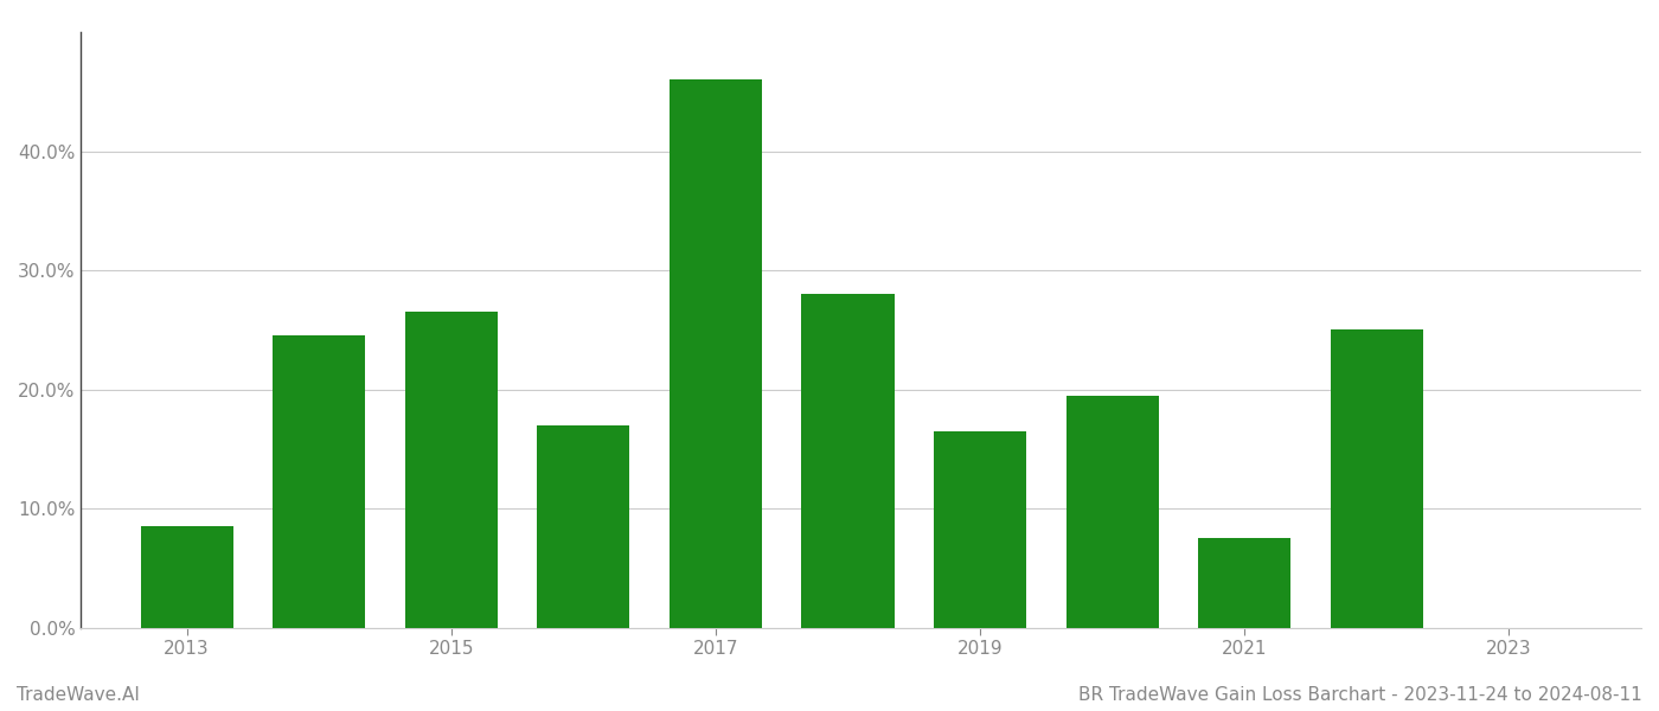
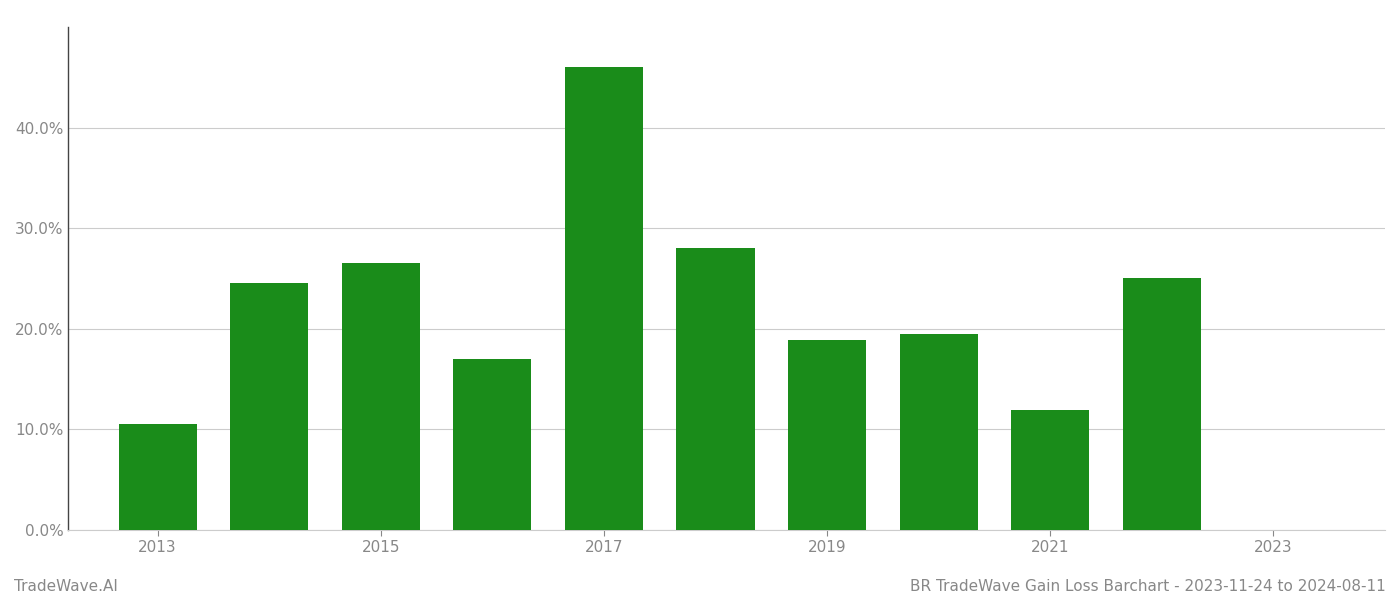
2013: 8.5% -> 10.5%
2019: 16.5% -> 18.9%
2021: 7.5% -> 11.9%
